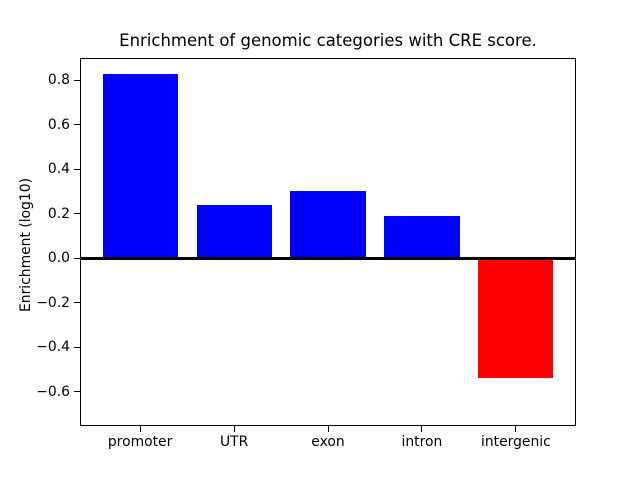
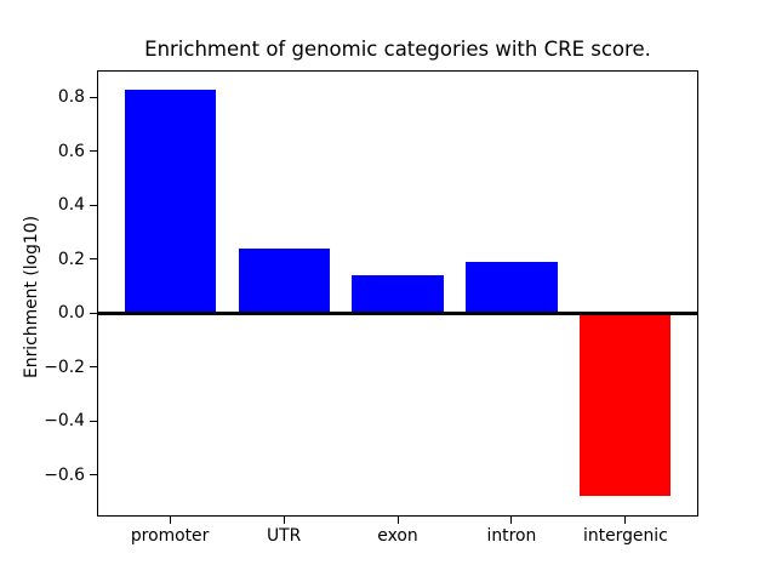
exon: 0.30 -> 0.14
intergenic: -0.54 -> -0.68
